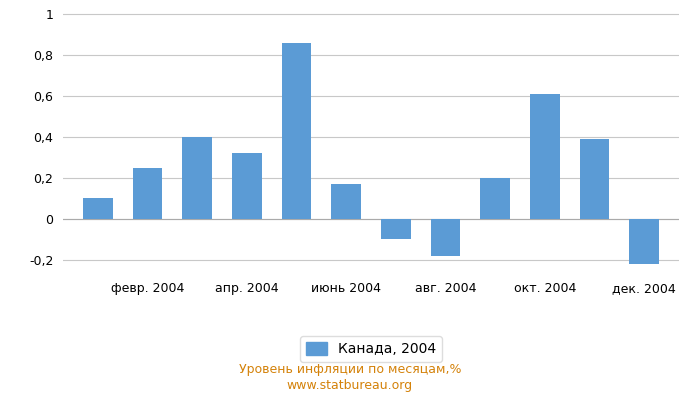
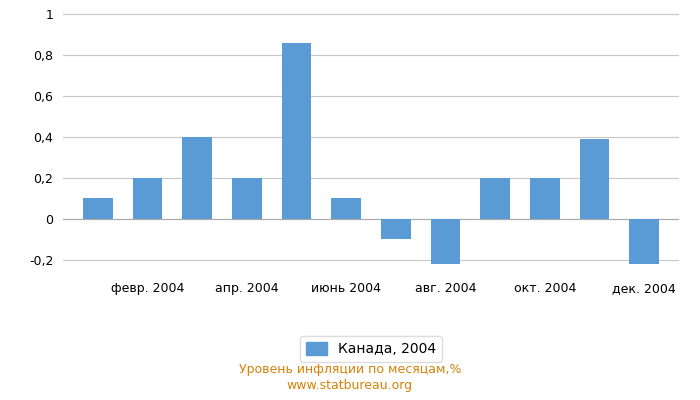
февр. 2004: 0,25 -> 0,20
апр. 2004: 0,32 -> 0,20
июнь 2004: 0,17 -> 0,10
авг. 2004: -0,18 -> -0,22
окт. 2004: 0,61 -> 0,20
